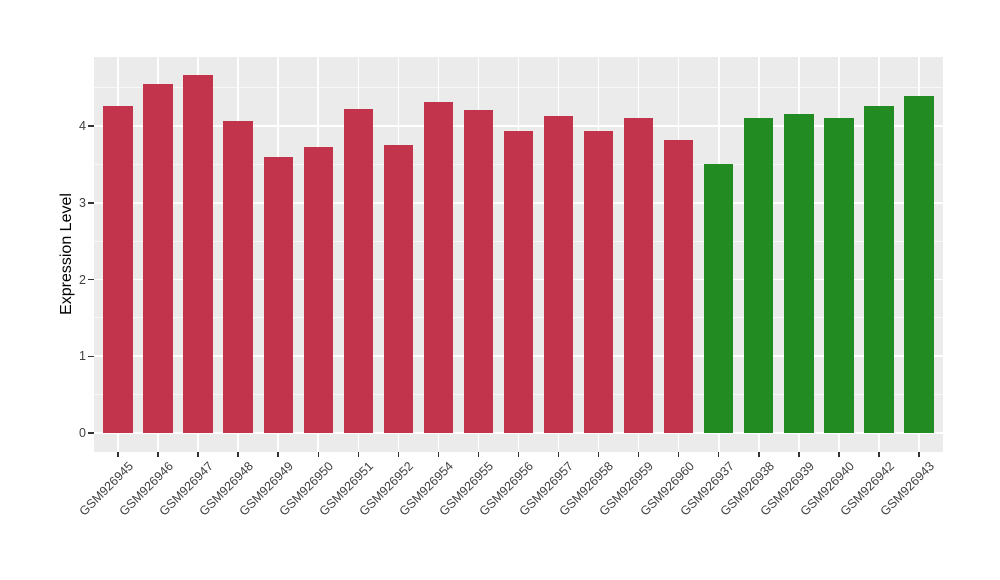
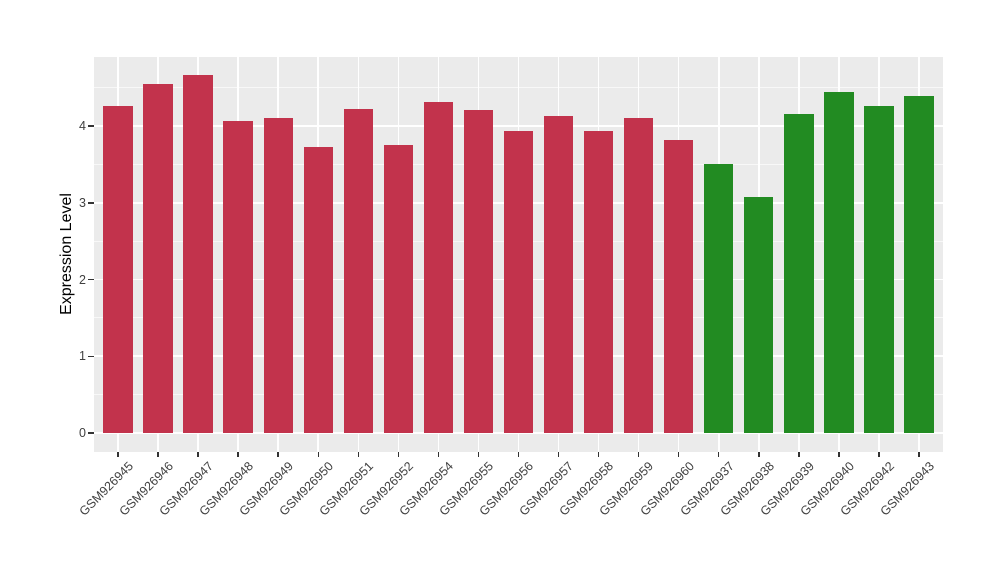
GSM926949: 3.6 -> 4.1
GSM926938: 4.1 -> 3.1
GSM926940: 4.1 -> 4.4
